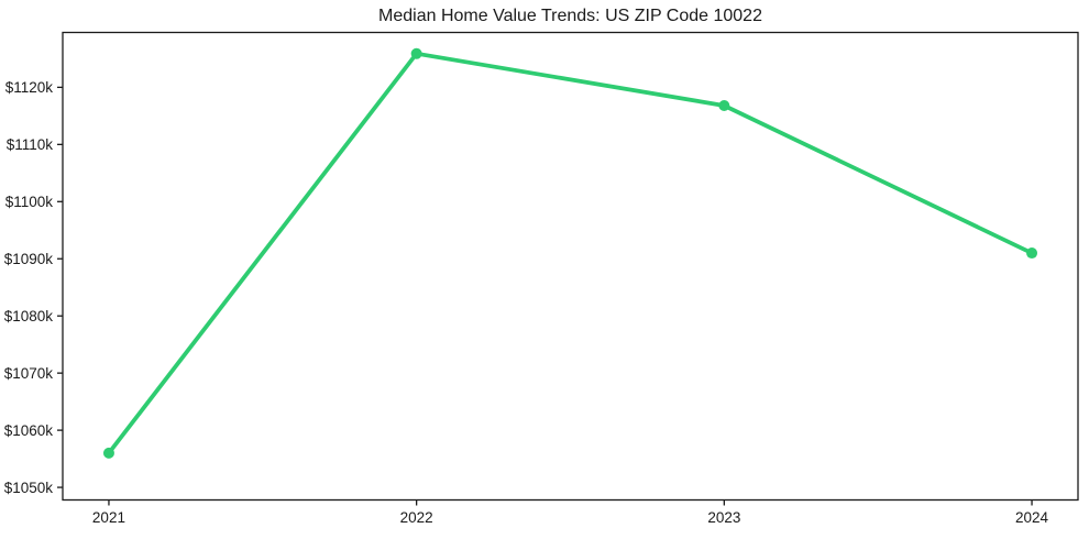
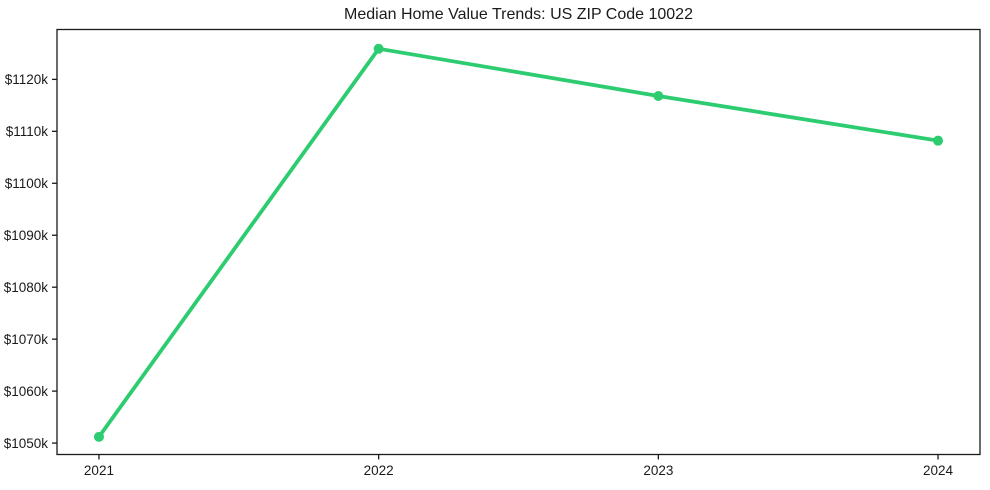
2021: $1056k -> $1051k
2024: $1091k -> $1108k
